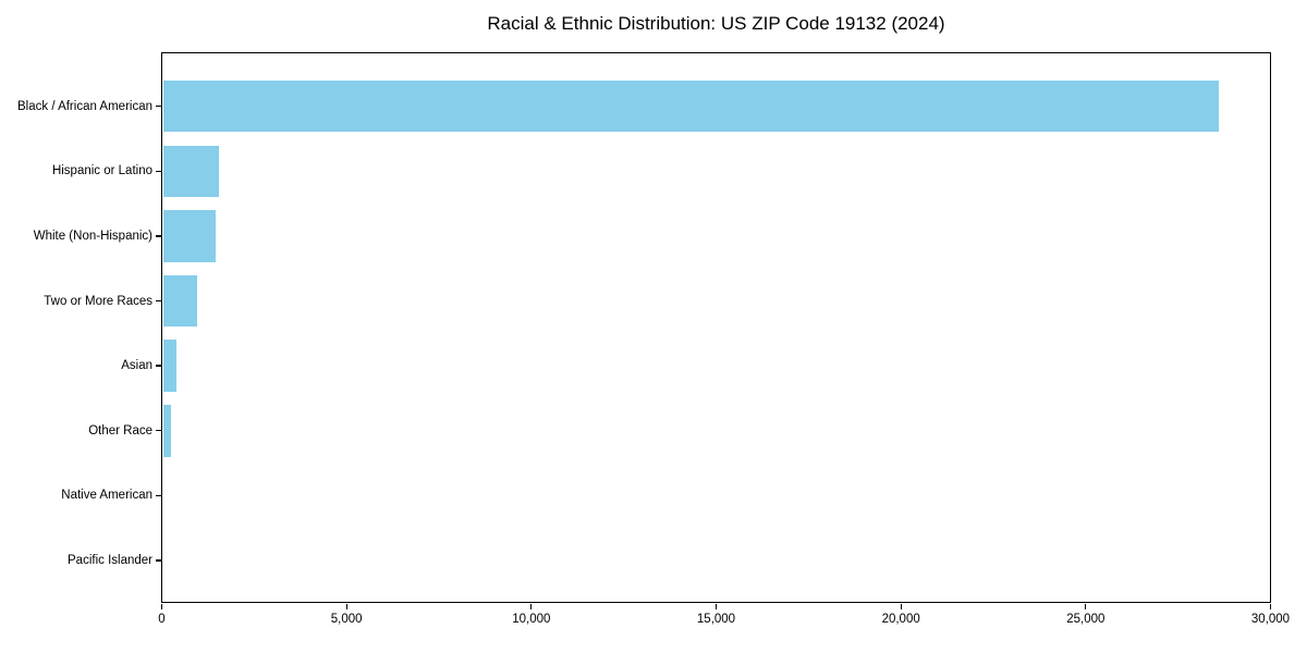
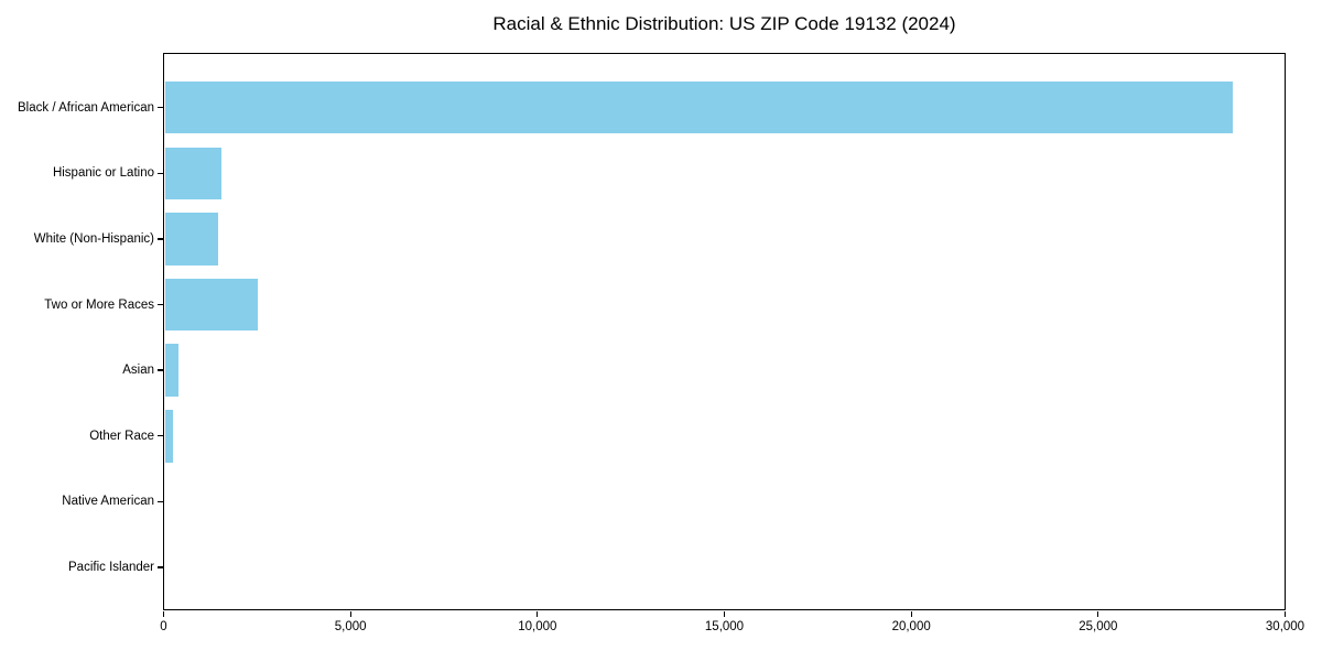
Two or More Races: 900 -> 2500
